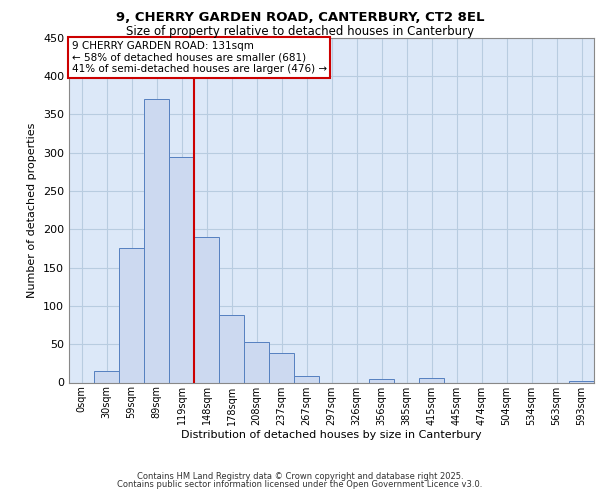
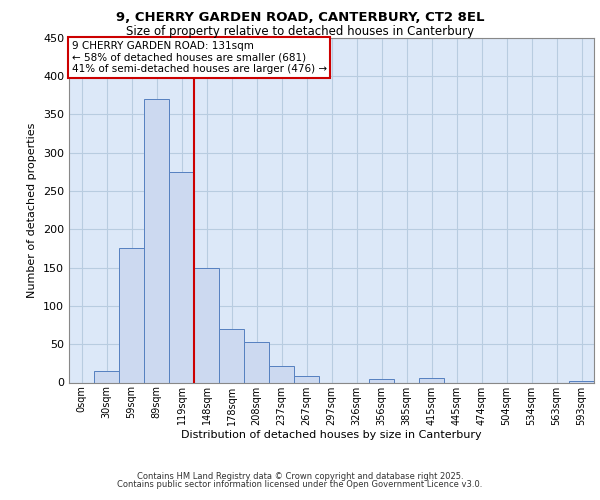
119sqm: 294 -> 275
148sqm: 190 -> 150
178sqm: 88 -> 70
237sqm: 38 -> 22
